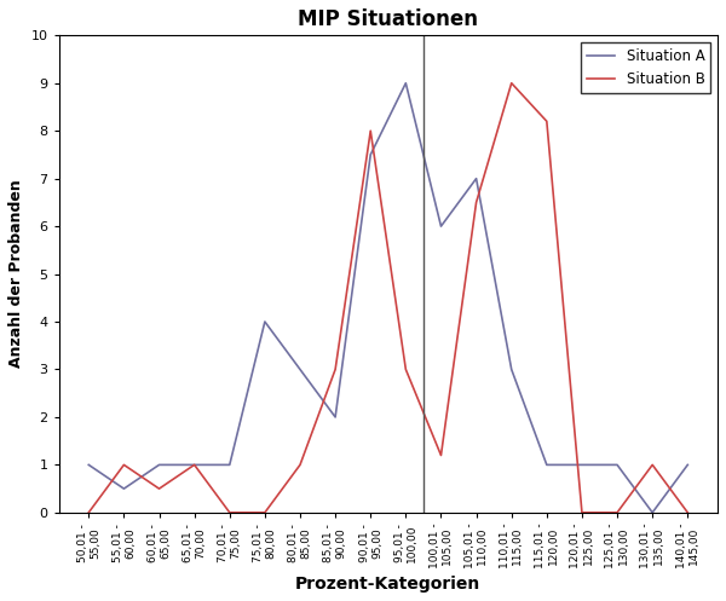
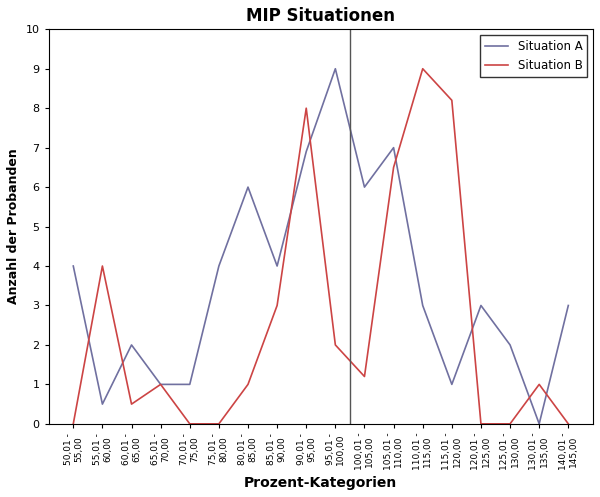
Situation A/50,01 - 55,00: 1.0 -> 4.0
Situation B/55,01 - 60,00: 1.0 -> 4.0
Situation A/60,01 - 65,00: 1.0 -> 2.0
Situation A/80,01 - 85,00: 3.0 -> 6.0
Situation A/85,01 - 90,00: 2.0 -> 4.0
Situation A/90,01 - 95,00: 7.5 -> 6.9
Situation B/95,01 - 100,00: 3.0 -> 2.0
Situation A/120,01 - 125,00: 1.0 -> 3.0
Situation A/125,01 - 130,00: 1.0 -> 2.0
Situation A/140,01 - 145,00: 1.0 -> 3.0
